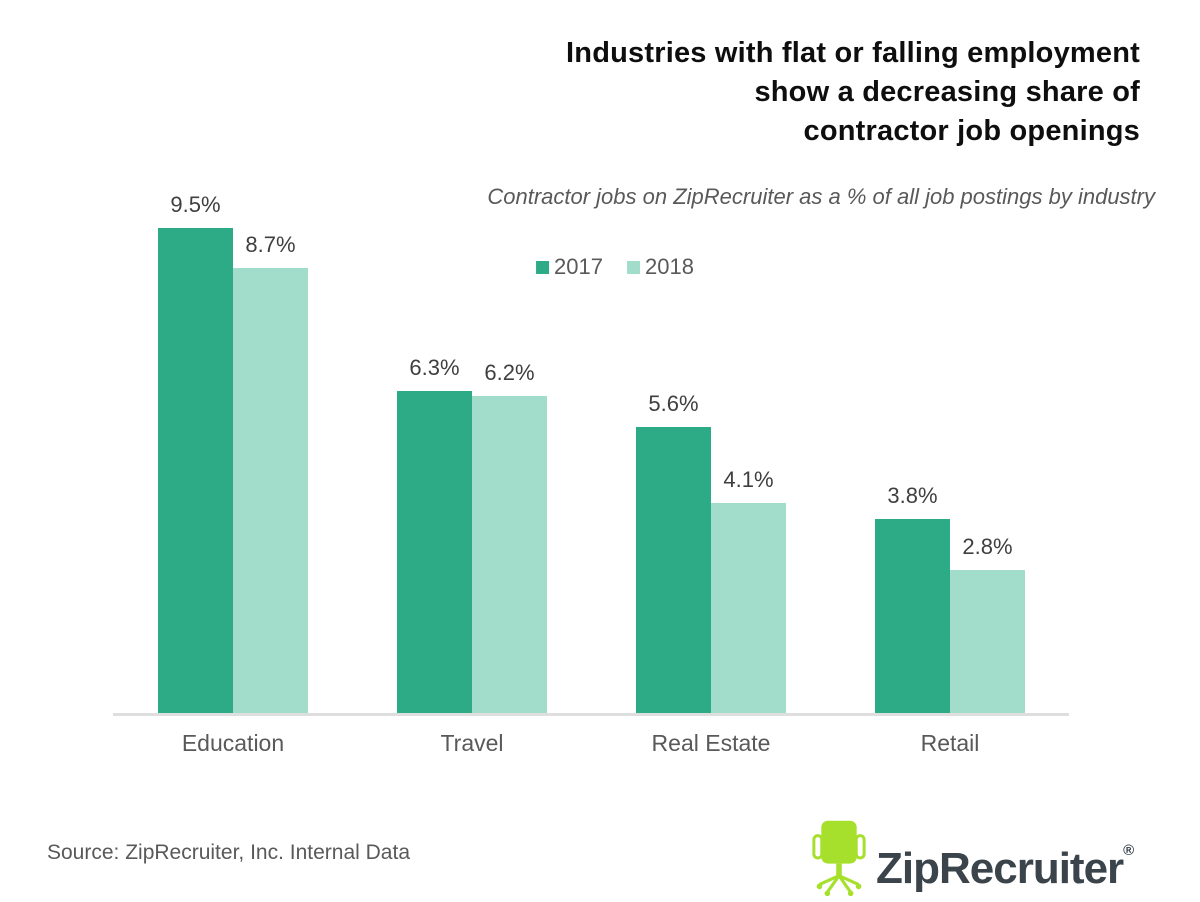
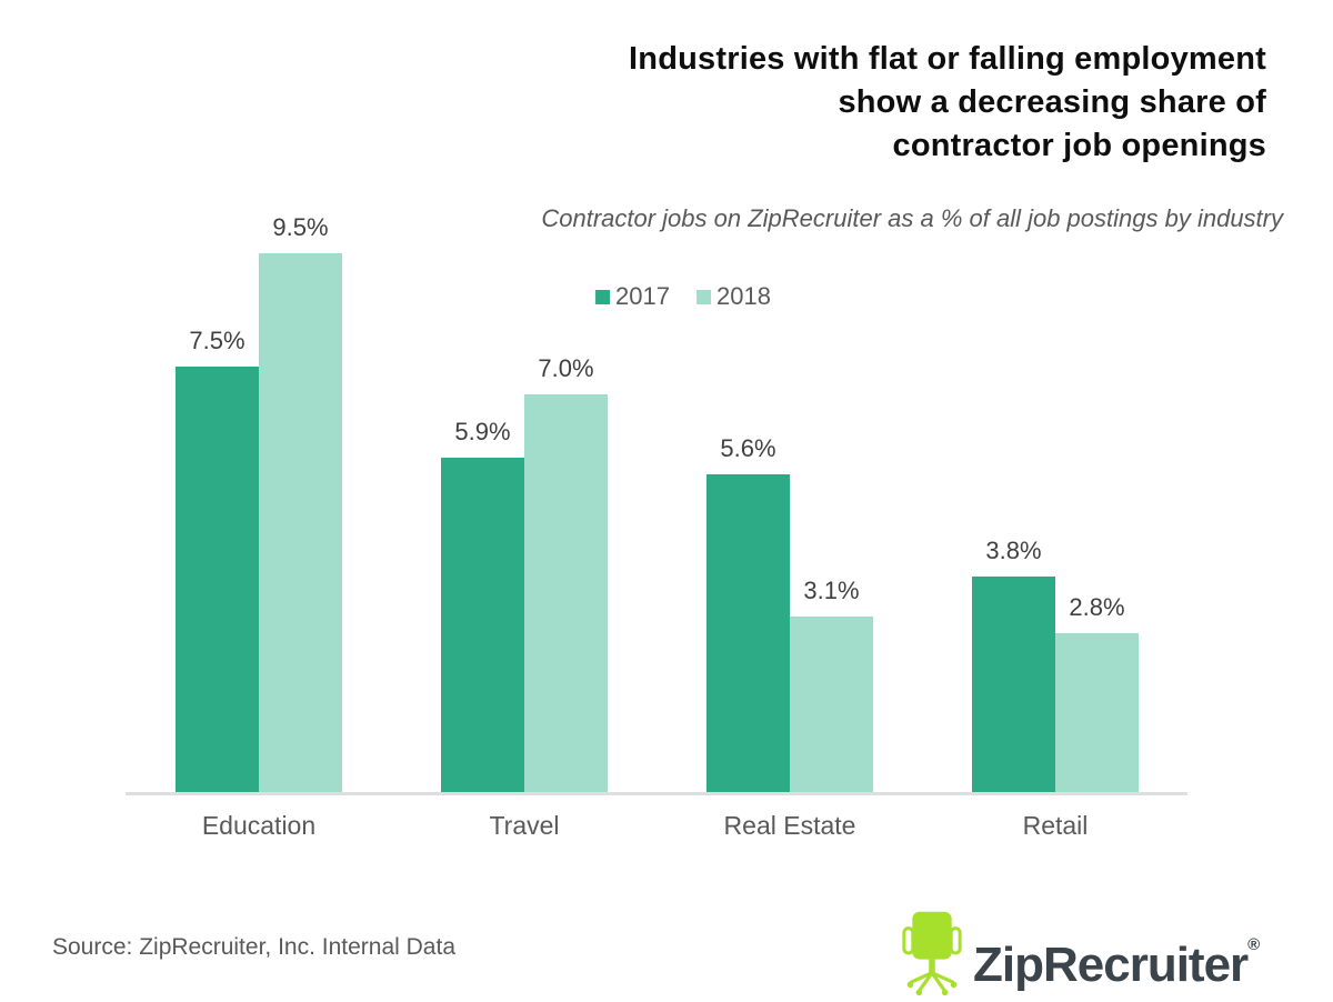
2017/Education: 9.5% -> 7.5%
2018/Education: 8.7% -> 9.5%
2017/Travel: 6.3% -> 5.9%
2018/Travel: 6.2% -> 7.0%
2018/Real Estate: 4.1% -> 3.1%
